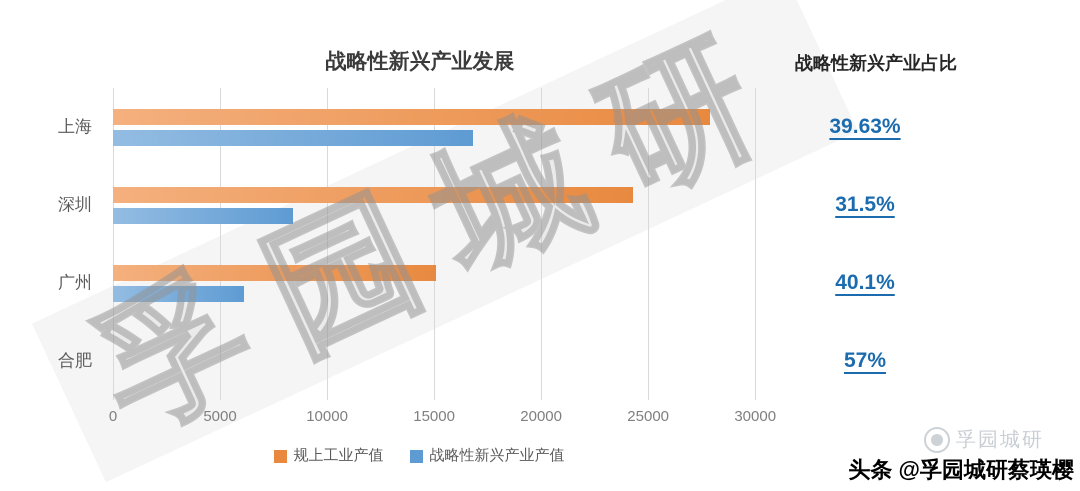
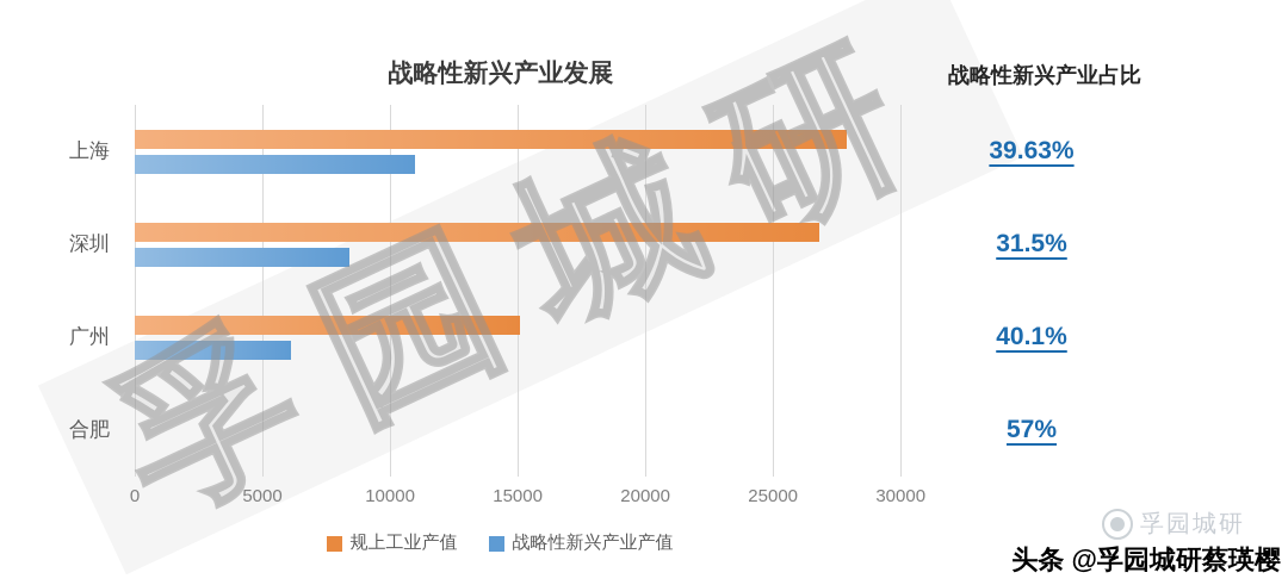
战略性新兴产业产值/上海: 16800 -> 11000
规上工业产值/深圳: 24300 -> 26800
